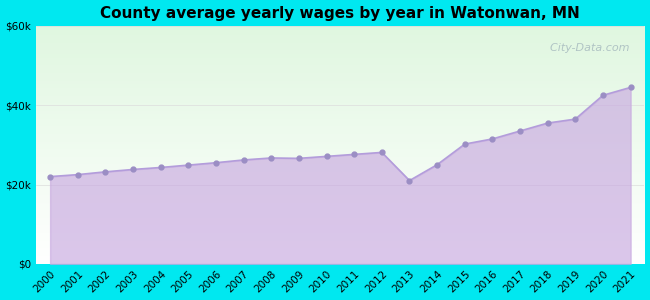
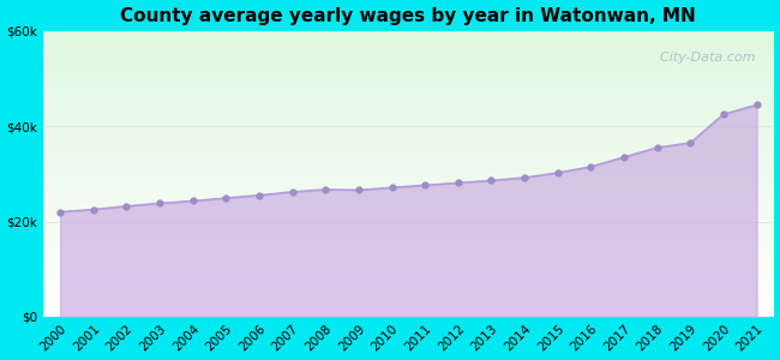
2013: $21.0k -> $28.6k
2014: $25.0k -> $29.2k
